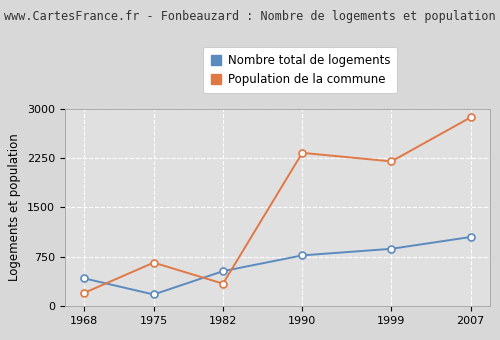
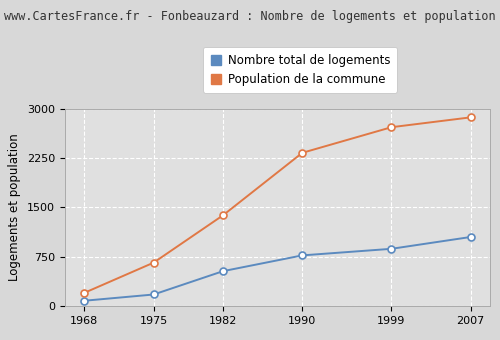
Nombre total de logements/1968: 420 -> 80
Population de la commune/1982: 340 -> 1380
Population de la commune/1999: 2200 -> 2720
